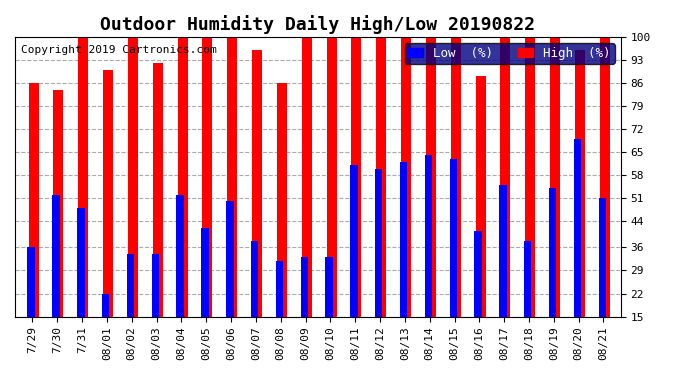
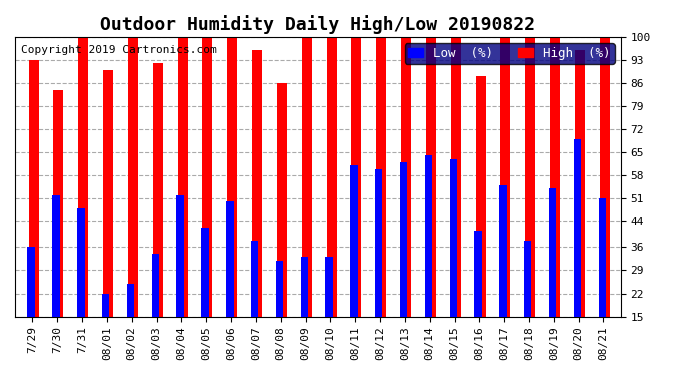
High (%)/7/29: 86 -> 93
Low (%)/08/02: 34 -> 25
